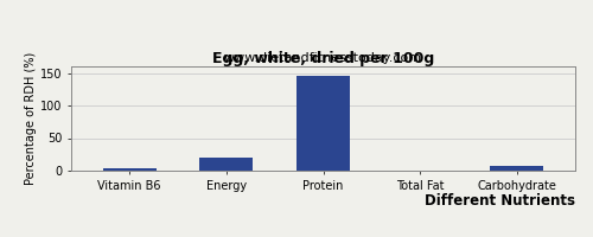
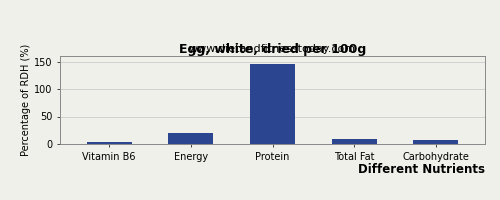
Total Fat: 0 -> 10
